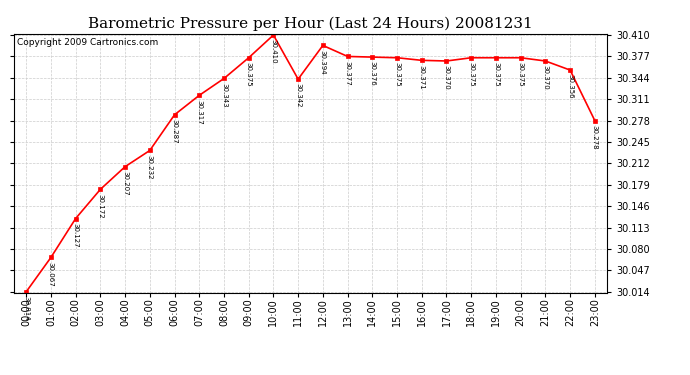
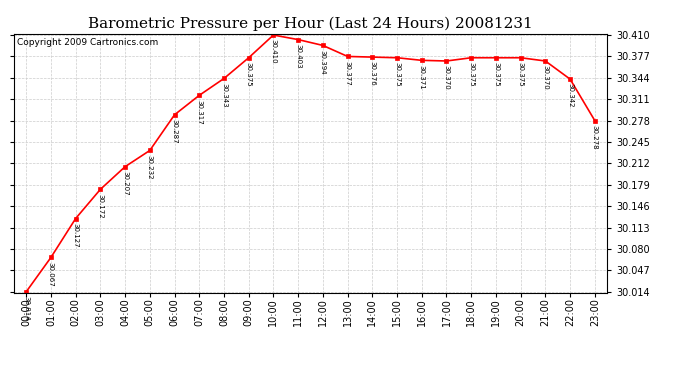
11:00: 30.342 -> 30.403
22:00: 30.356 -> 30.342
